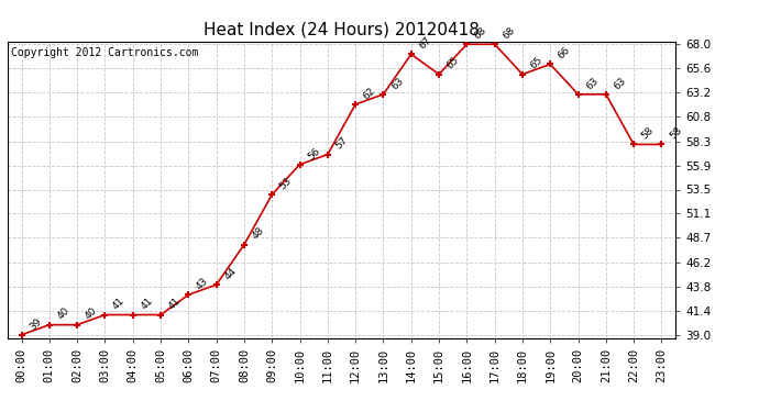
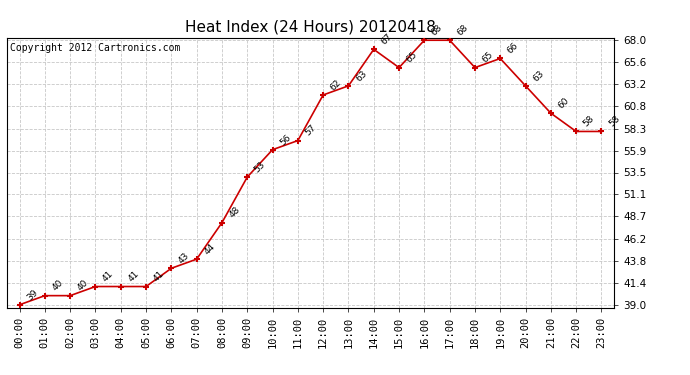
21:00: 63 -> 60
